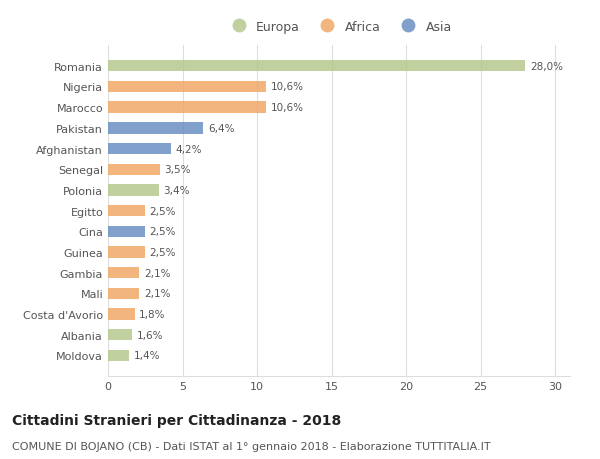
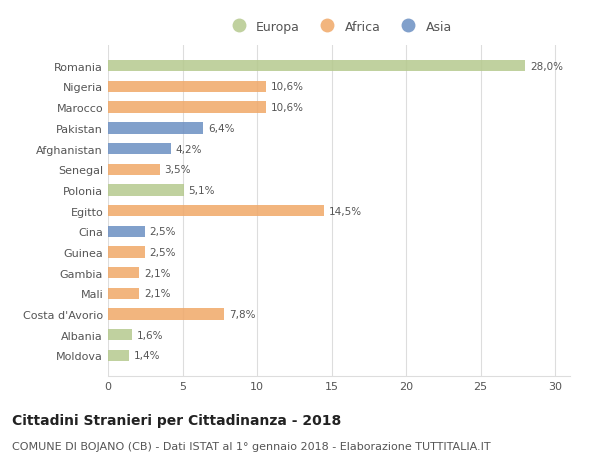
Polonia: 3,4% -> 5,1%
Egitto: 2,5% -> 14,5%
Costa d'Avorio: 1,8% -> 7,8%
